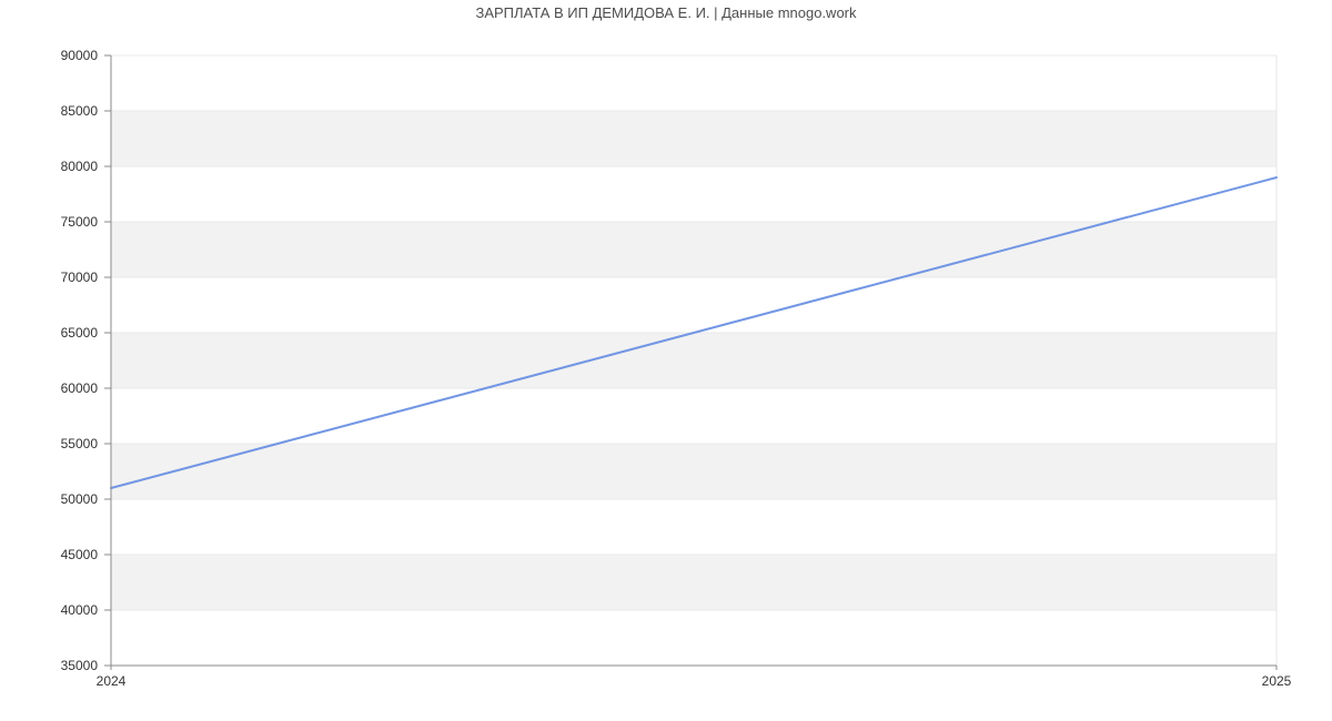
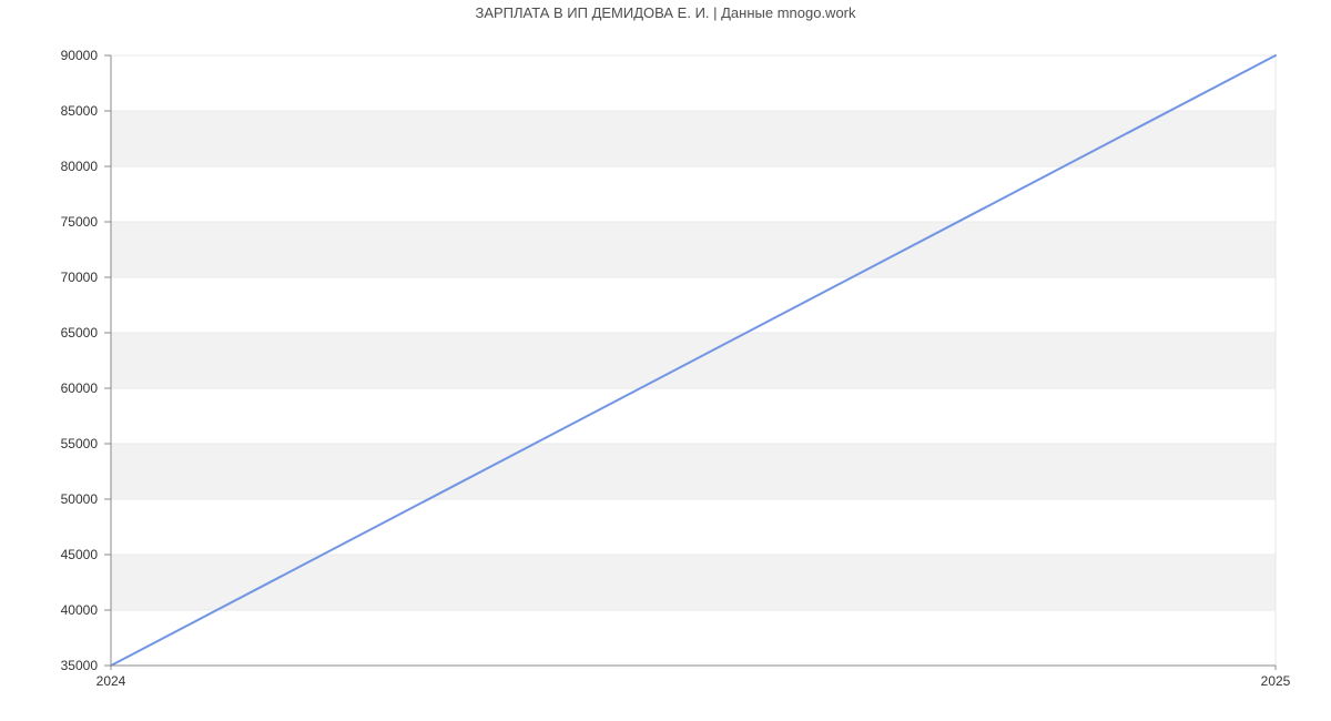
2024: 51000 -> 35000
2025: 79000 -> 90000
